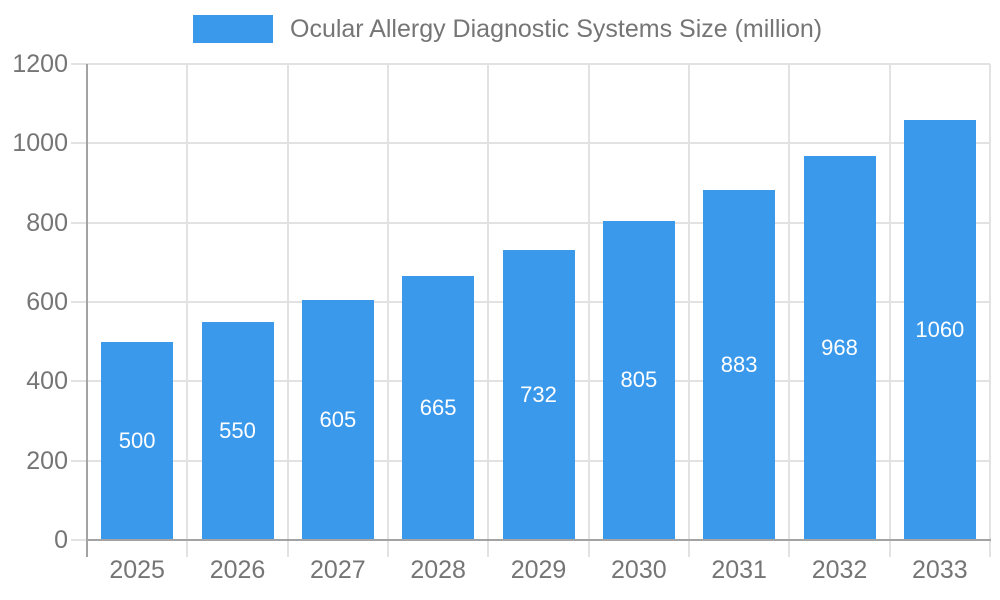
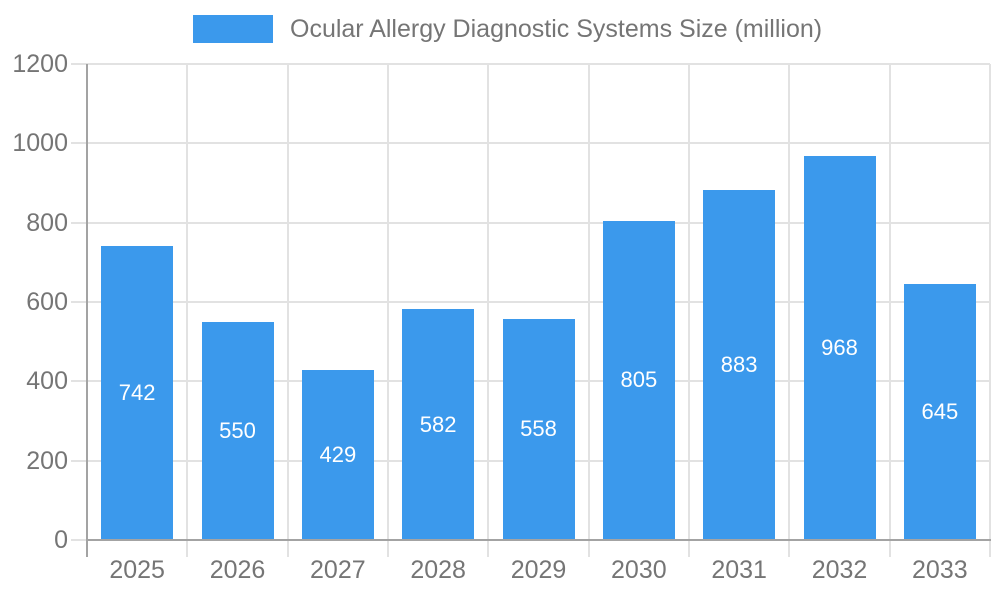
2025: 500 -> 742
2027: 605 -> 429
2028: 665 -> 582
2029: 732 -> 558
2033: 1060 -> 645
